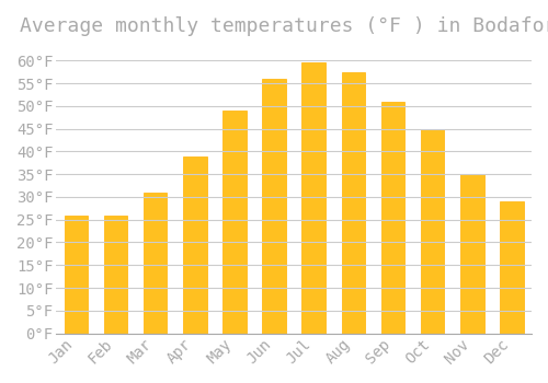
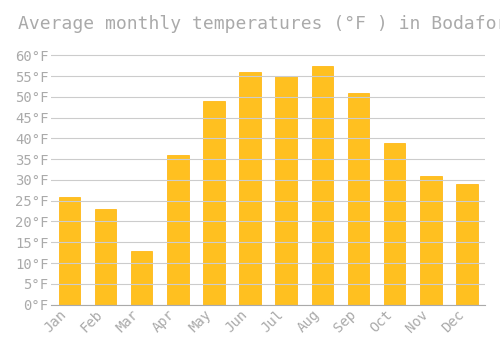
Feb: 26.0°F -> 23.0°F
Mar: 31.0°F -> 13.0°F
Apr: 39.0°F -> 36.0°F
Jul: 59.5°F -> 55.0°F
Oct: 45.0°F -> 39.0°F
Nov: 35.0°F -> 31.0°F
